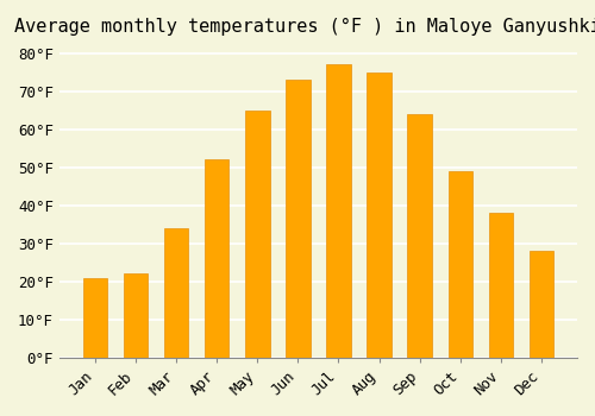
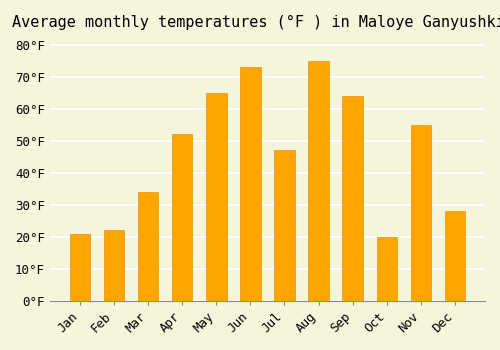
Jul: 77°F -> 47°F
Oct: 49°F -> 20°F
Nov: 38°F -> 55°F
